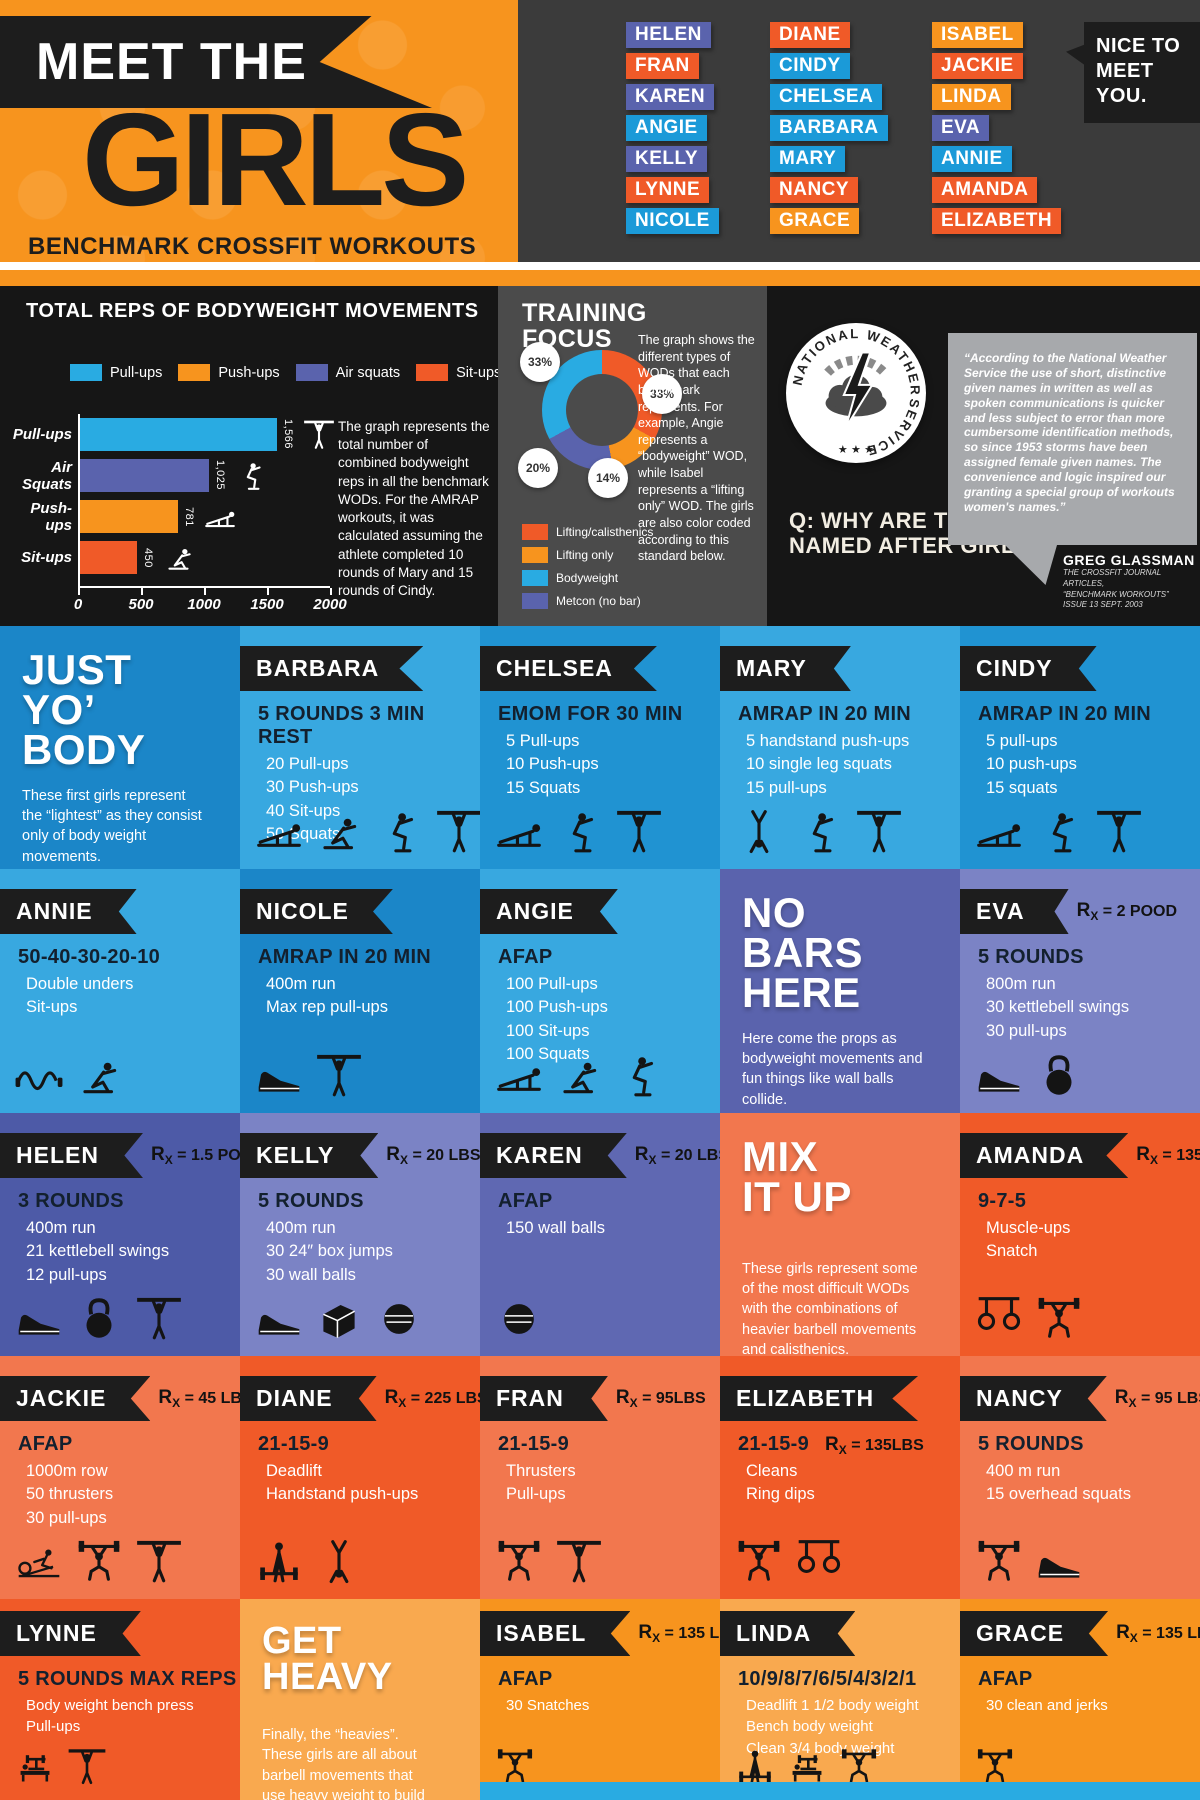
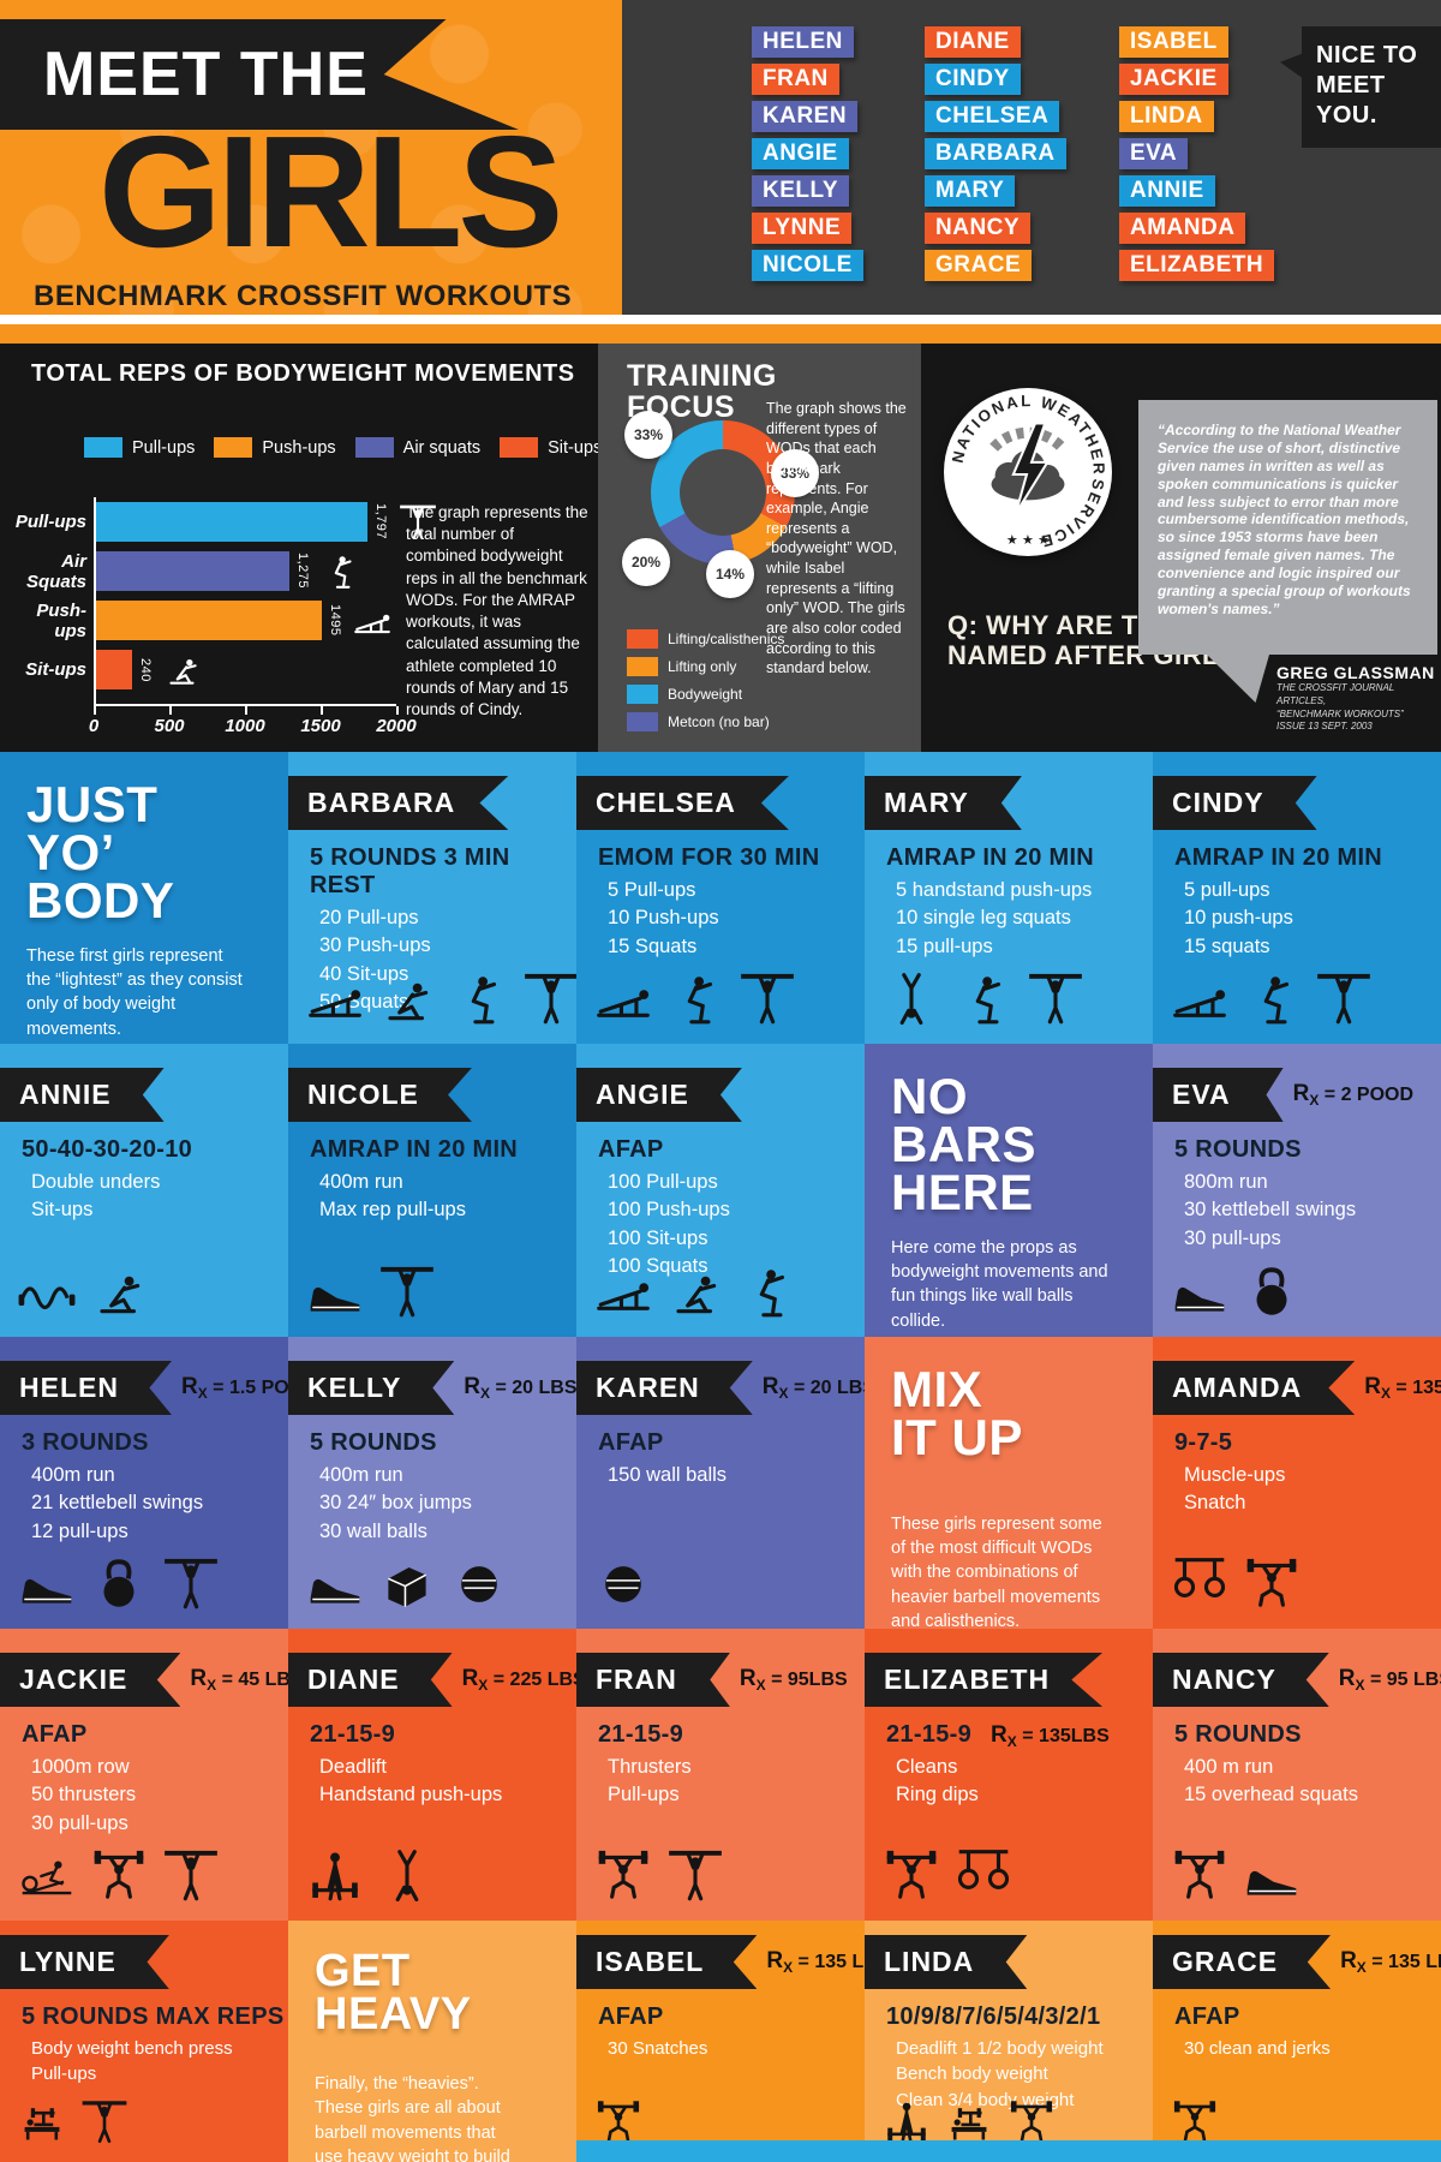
TOTAL REPS OF BODYWEIGHT MOVEMENTS/Pull-ups: 1,566 -> 1,797
TOTAL REPS OF BODYWEIGHT MOVEMENTS/Air Squats: 1,025 -> 1,275
TOTAL REPS OF BODYWEIGHT MOVEMENTS/Push-ups: 781 -> 1495
TOTAL REPS OF BODYWEIGHT MOVEMENTS/Sit-ups: 450 -> 240
